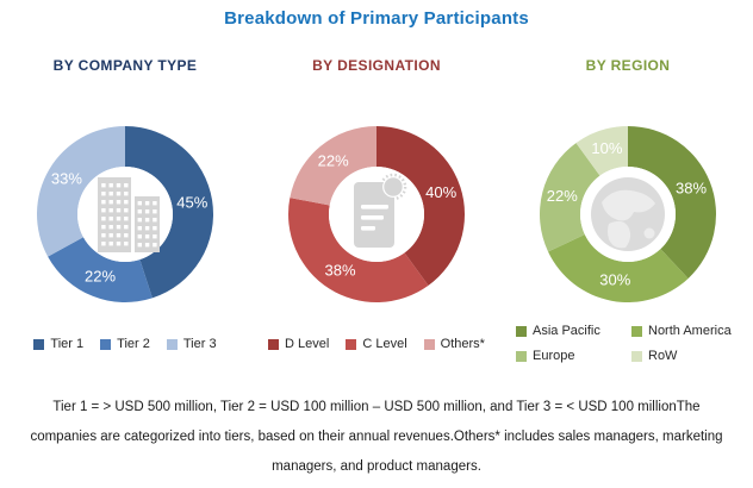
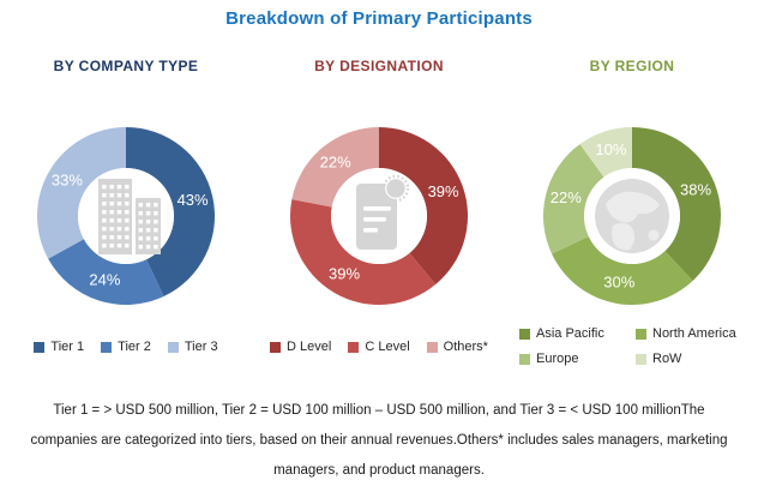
BY COMPANY TYPE/Tier 1: 45% -> 43%
BY COMPANY TYPE/Tier 2: 22% -> 24%
BY DESIGNATION/D Level: 40% -> 39%
BY DESIGNATION/C Level: 38% -> 39%
